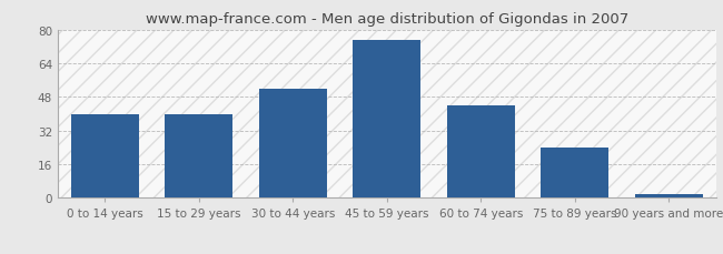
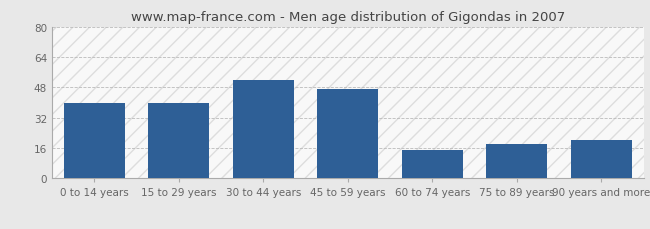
45 to 59 years: 75 -> 47
60 to 74 years: 44 -> 15
75 to 89 years: 24 -> 18
90 years and more: 2 -> 20
